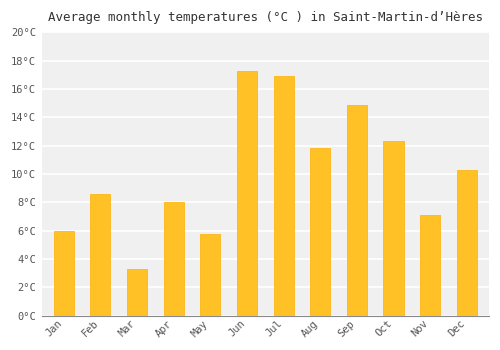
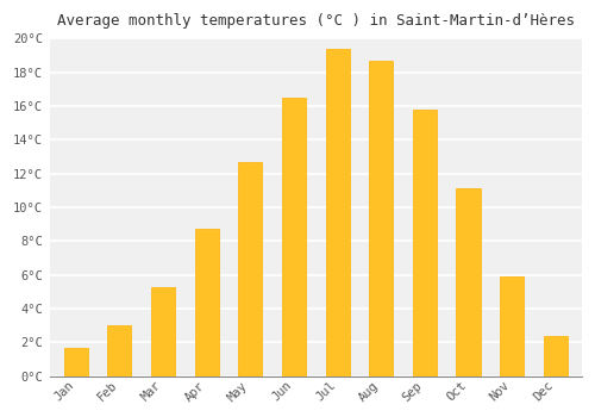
Jan: 6.0°C -> 1.7°C
Feb: 8.6°C -> 3.0°C
Mar: 3.3°C -> 5.3°C
Apr: 8.0°C -> 8.7°C
May: 5.8°C -> 12.7°C
Jun: 17.3°C -> 16.5°C
Jul: 16.9°C -> 19.4°C
Aug: 11.8°C -> 18.7°C
Sep: 14.9°C -> 15.8°C
Oct: 12.3°C -> 11.1°C
Nov: 7.1°C -> 5.9°C
Dec: 10.3°C -> 2.4°C
